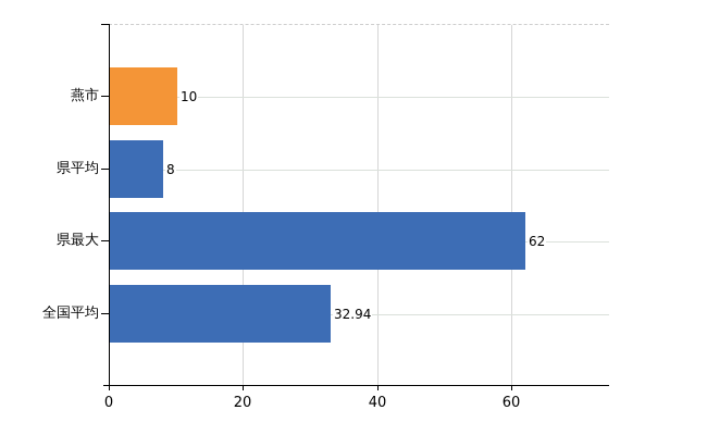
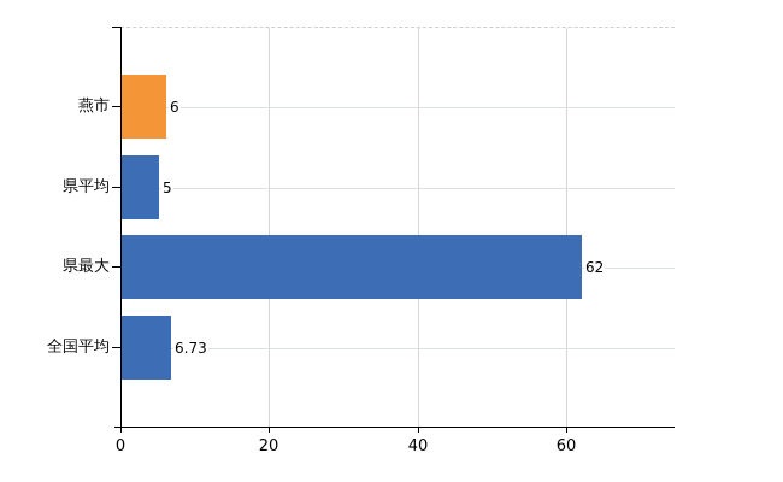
燕市: 10 -> 6
県平均: 8 -> 5
全国平均: 32.94 -> 6.73
